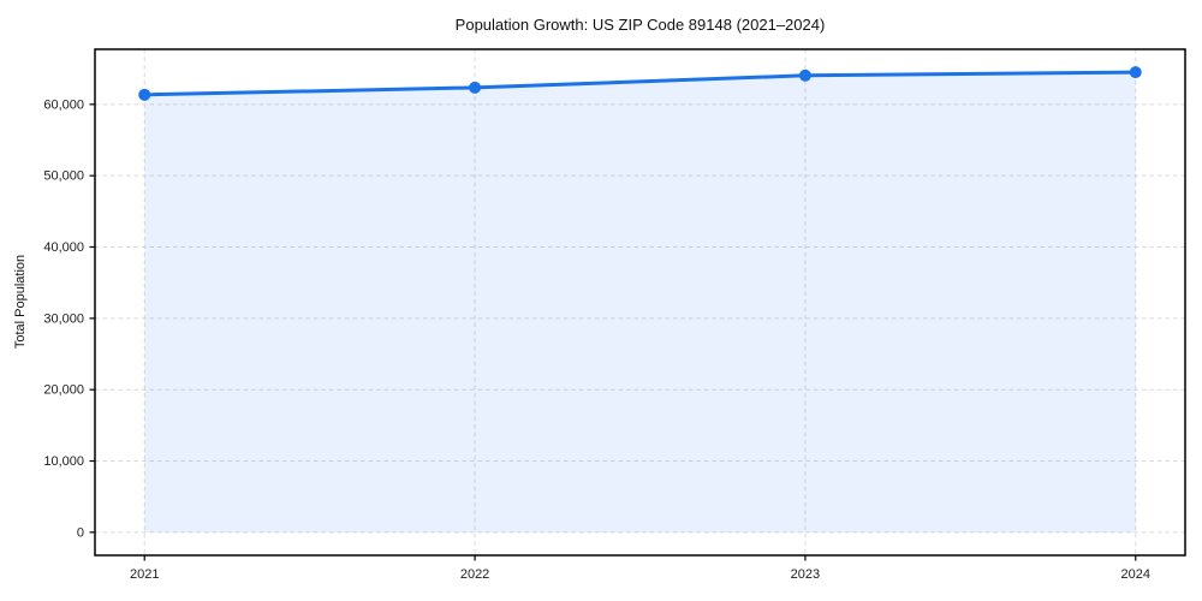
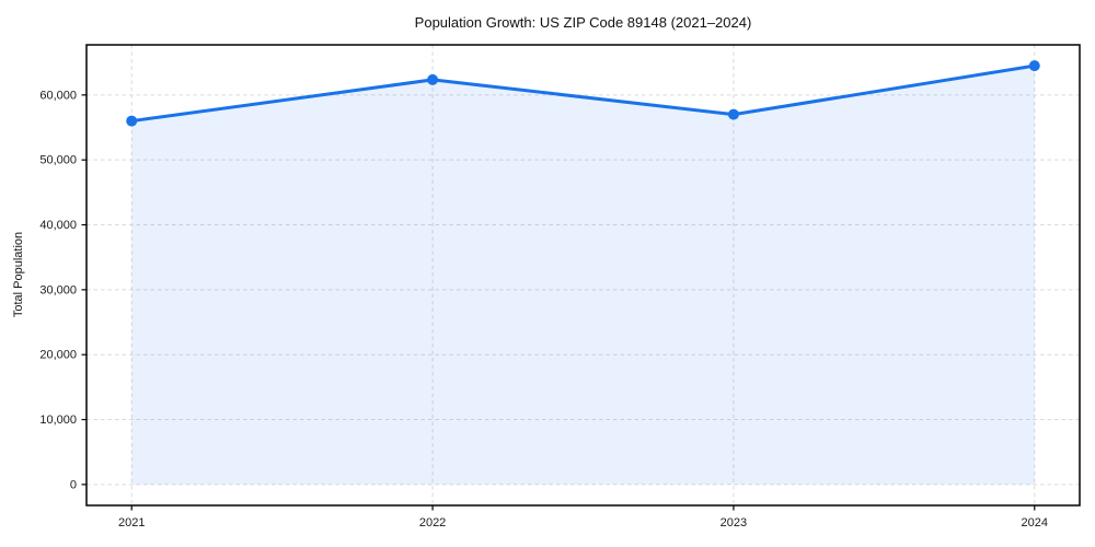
2021: 61000 -> 56000
2023: 64000 -> 57000
